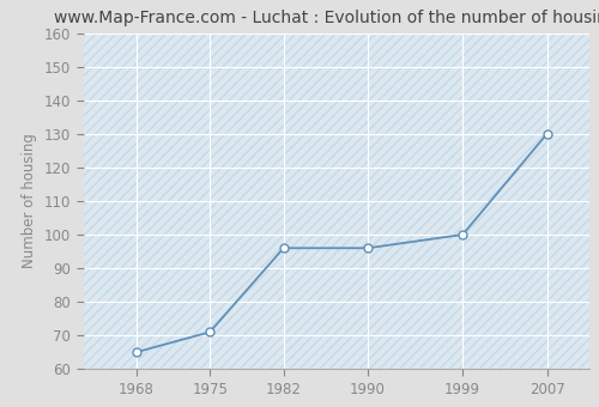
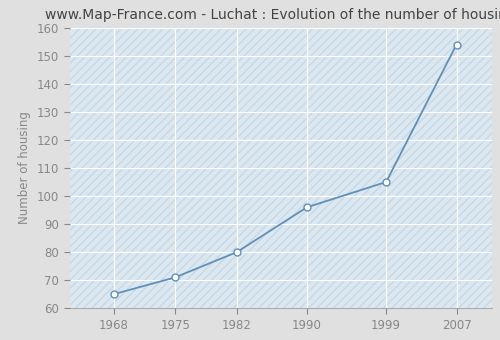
1982: 96 -> 80
1999: 100 -> 105
2007: 130 -> 154
